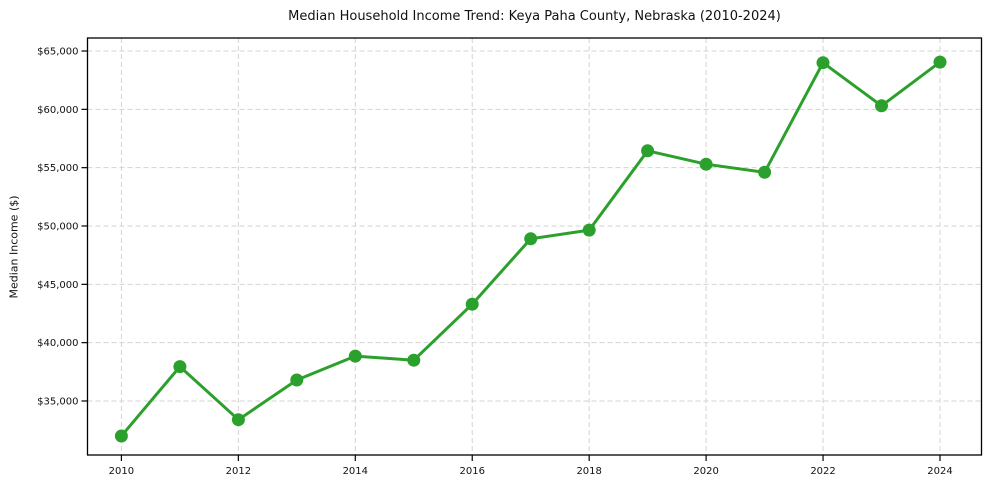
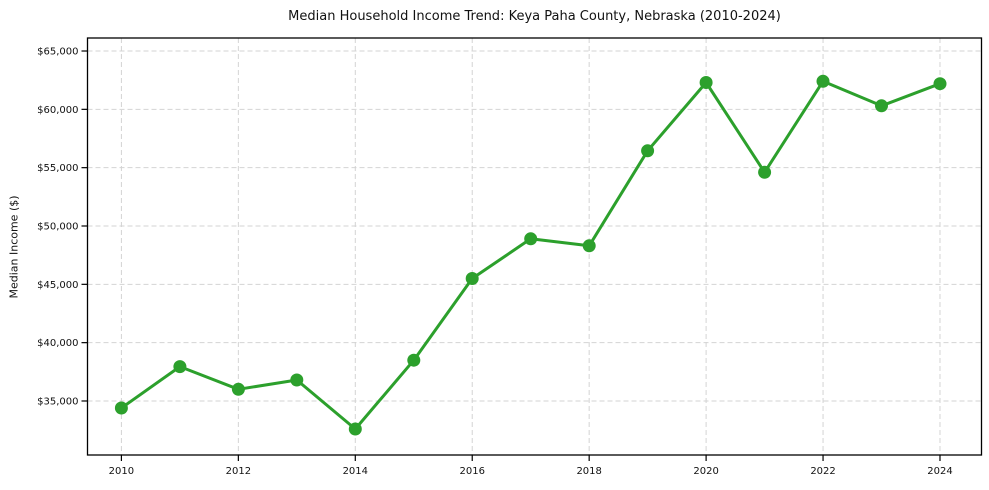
2010: $32000 -> $34400
2012: $33400 -> $36000
2014: $38800 -> $32600
2016: $43300 -> $45500
2018: $49600 -> $48300
2020: $55300 -> $62300
2022: $64000 -> $62400
2024: $64000 -> $62200
